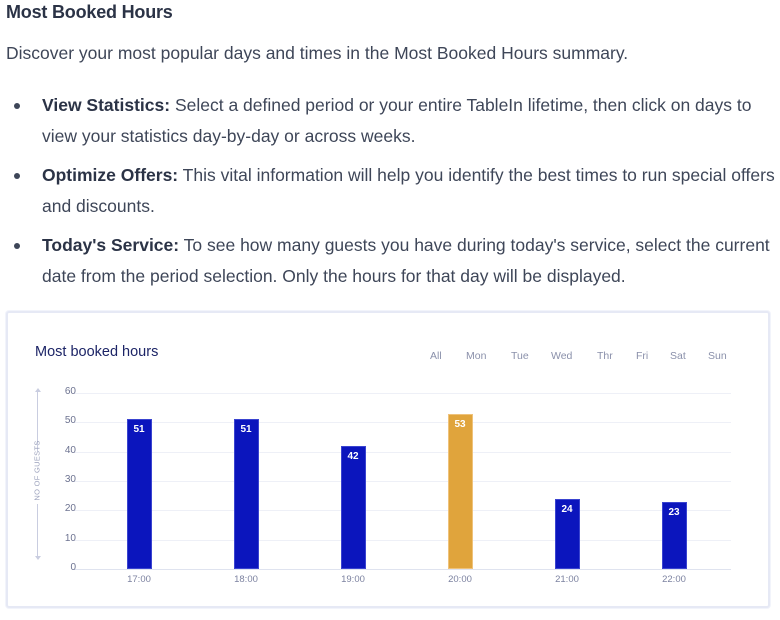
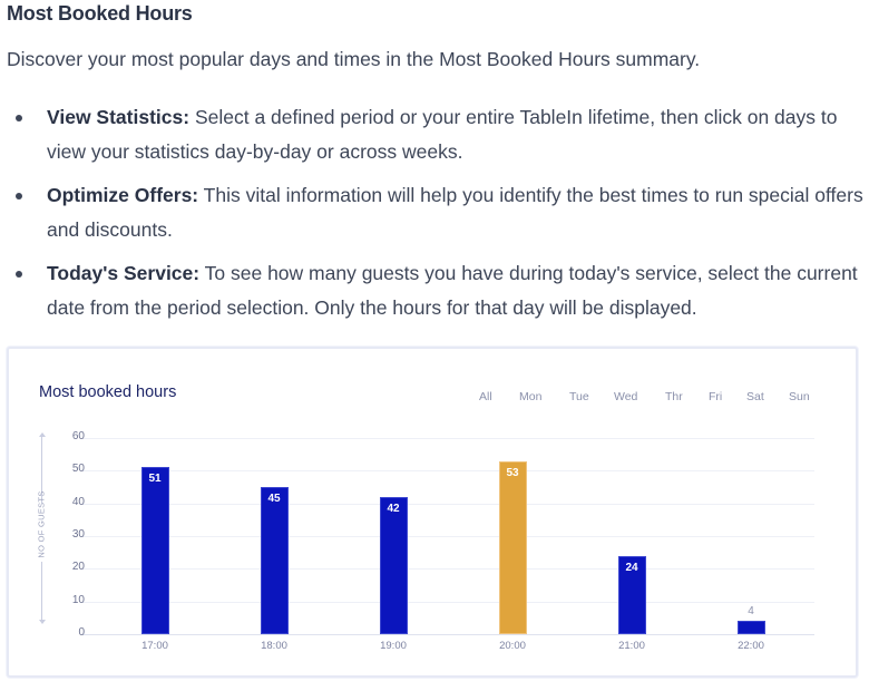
18:00: 51 -> 45
22:00: 23 -> 4
